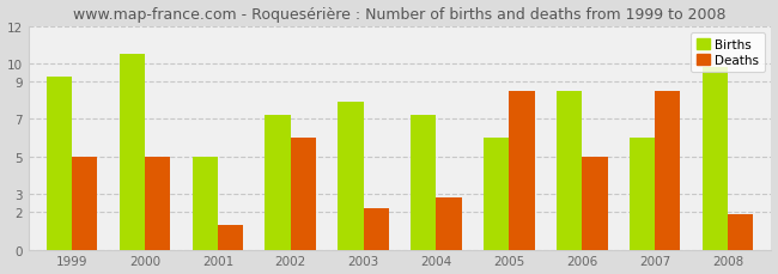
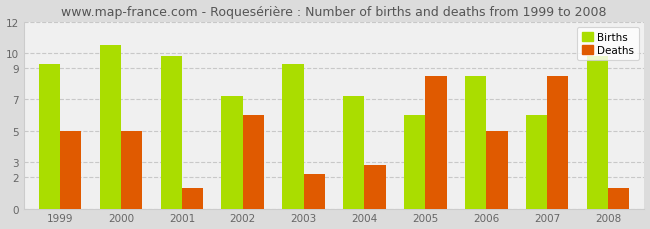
Births/2001: 5.0 -> 9.8
Births/2003: 7.9 -> 9.3
Deaths/2008: 1.9 -> 1.3
